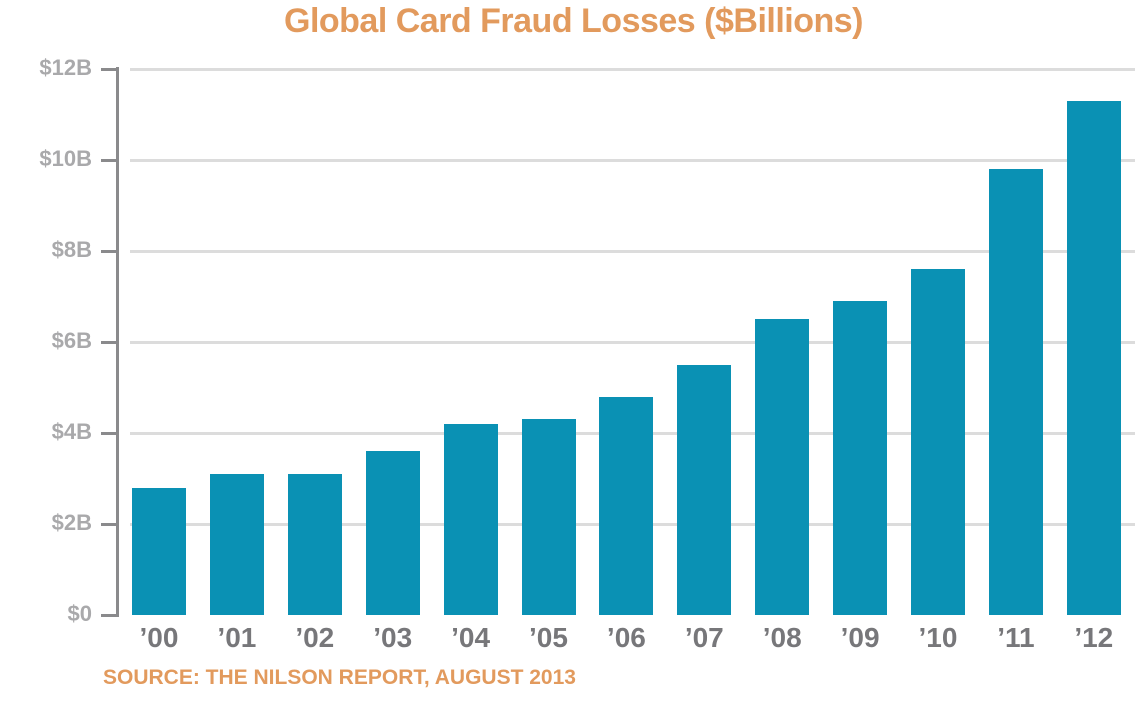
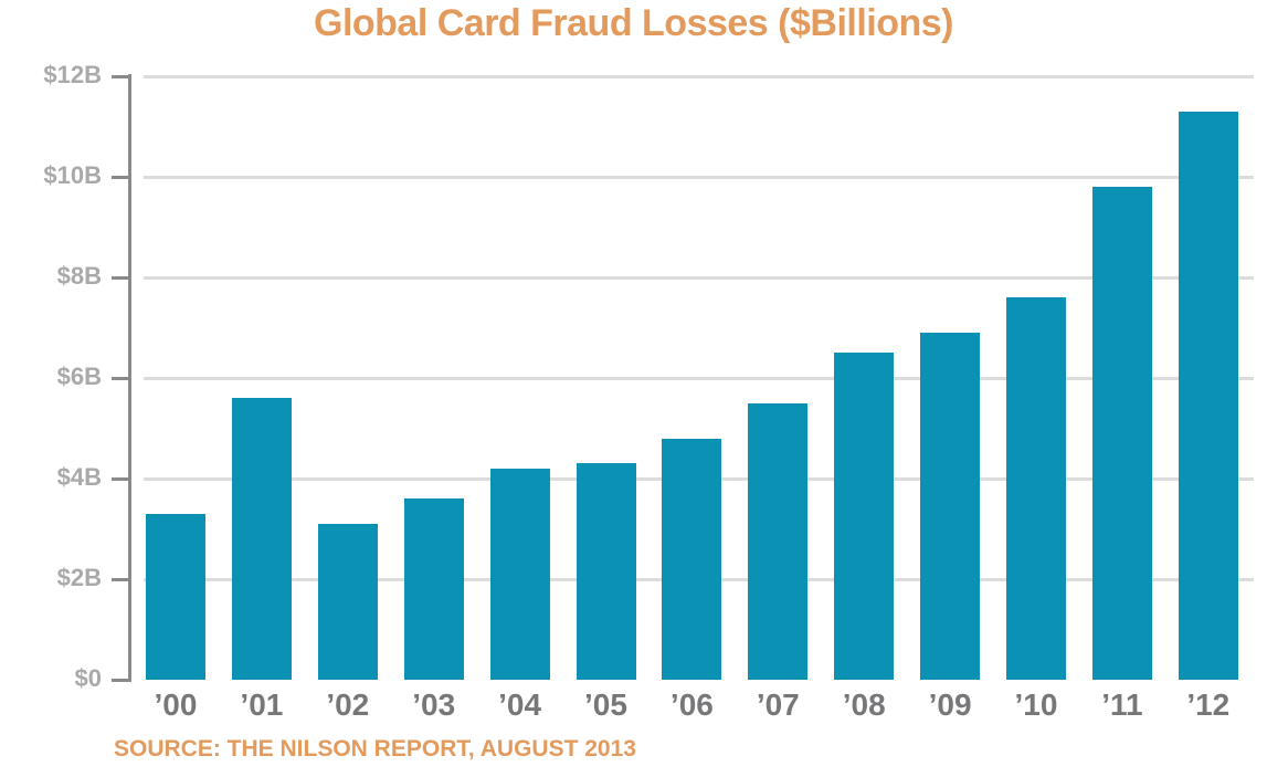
’00: $2.8B -> $3.3B
’01: $3.1B -> $5.6B
